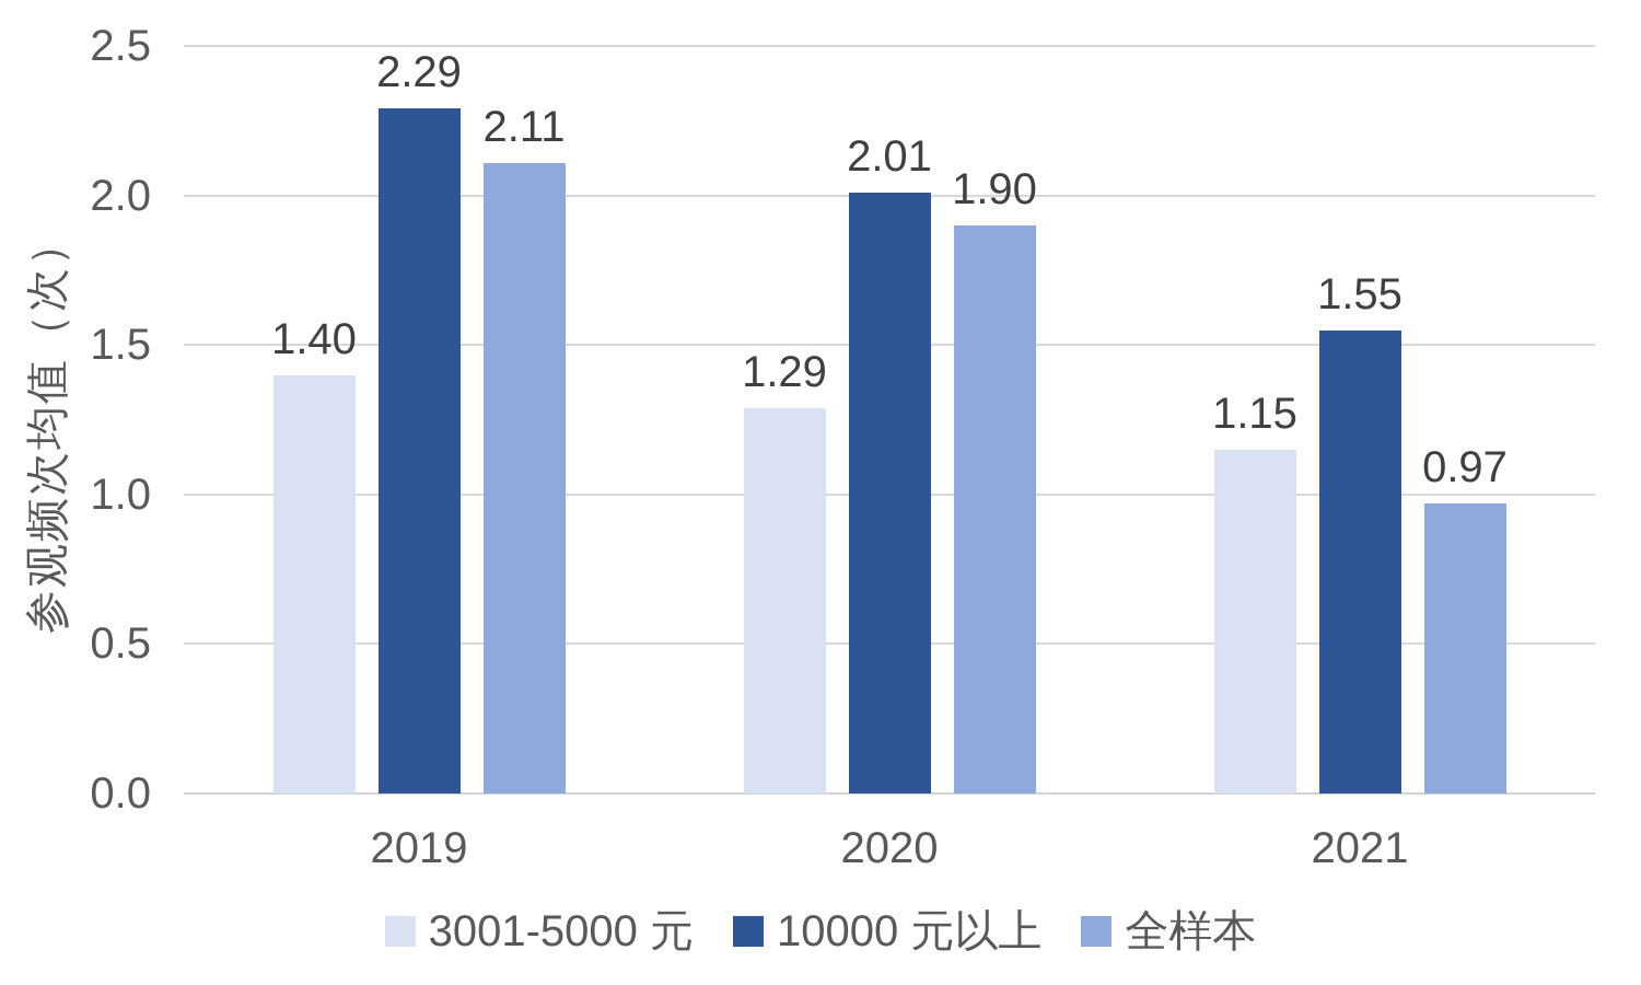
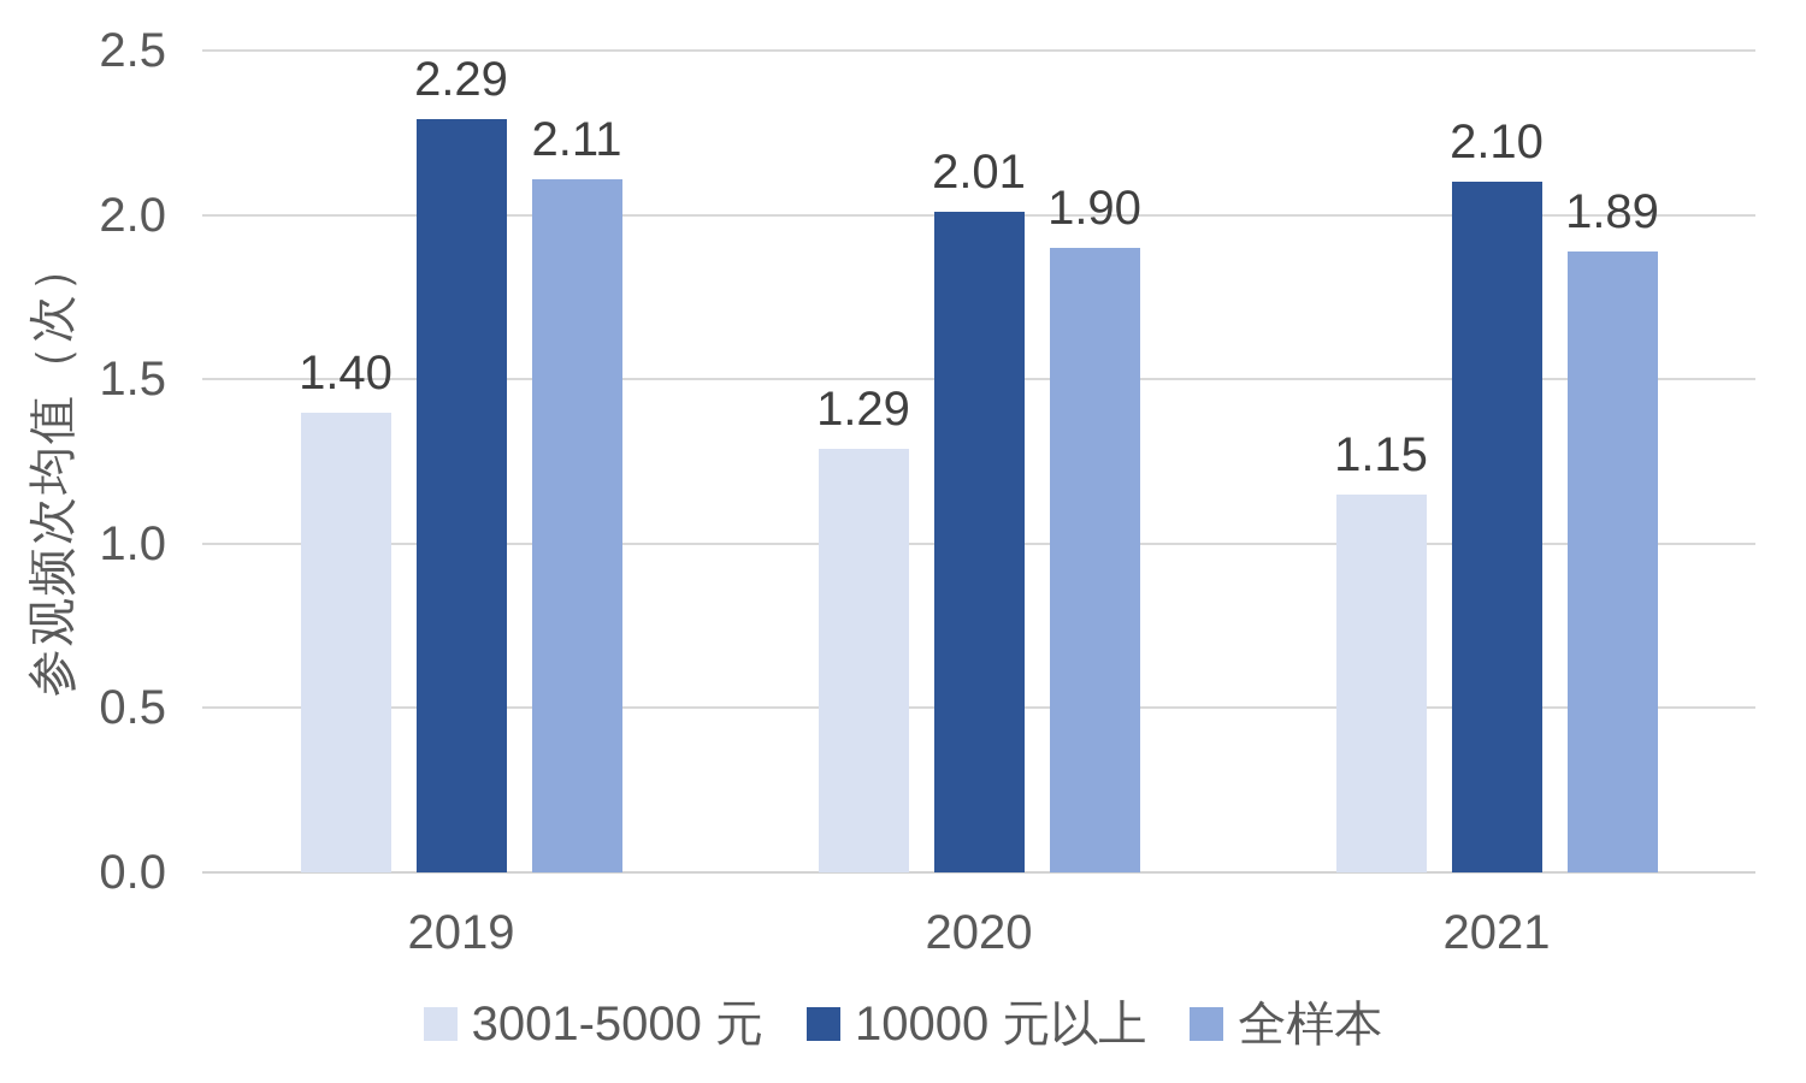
10000 元以上/2021: 1.55 -> 2.10
全样本/2021: 0.97 -> 1.89
